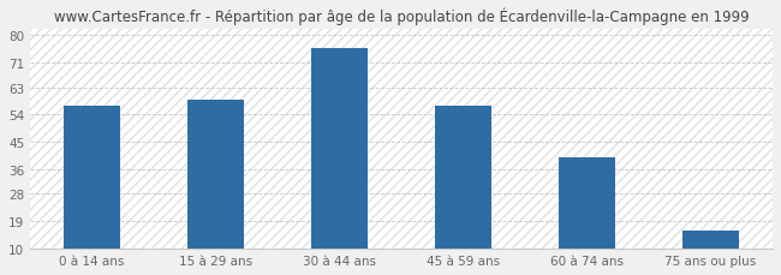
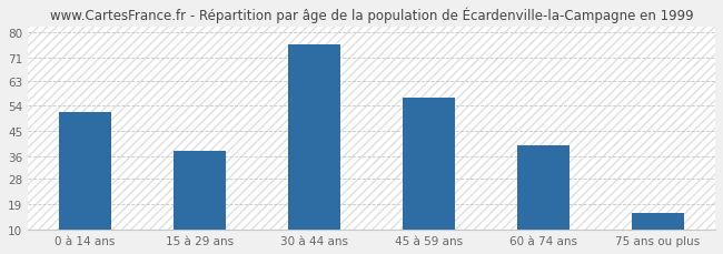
0 à 14 ans: 57 -> 52
15 à 29 ans: 59 -> 38
